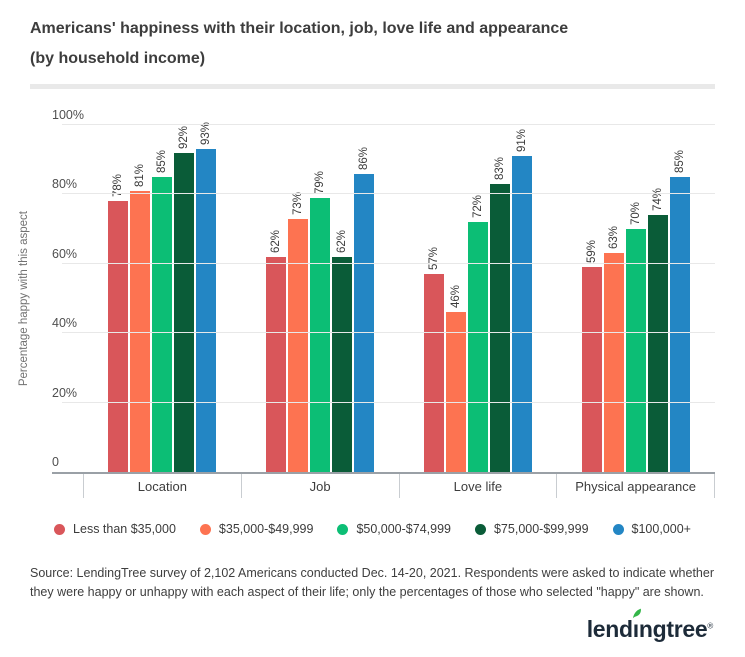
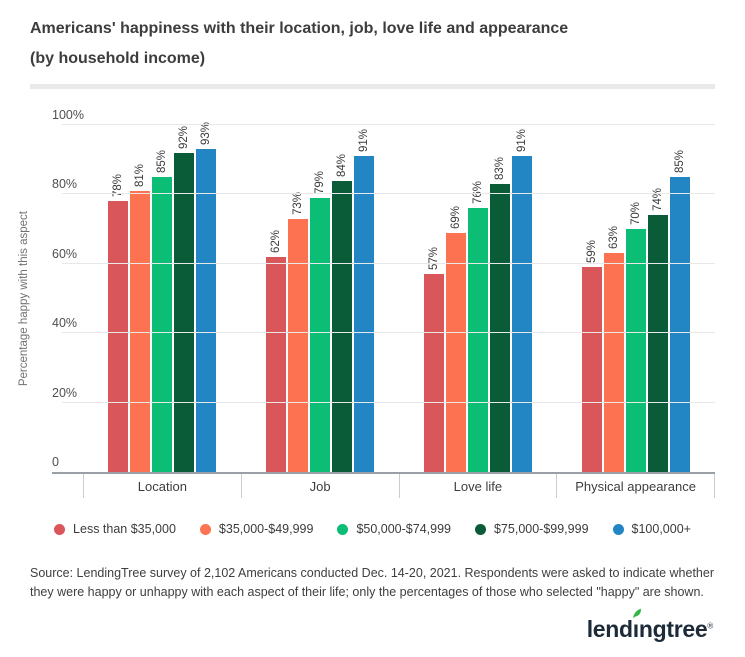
$75,000-$99,999/Job: 62% -> 84%
$100,000+/Job: 86% -> 91%
$35,000-$49,999/Love life: 46% -> 69%
$50,000-$74,999/Love life: 72% -> 76%
